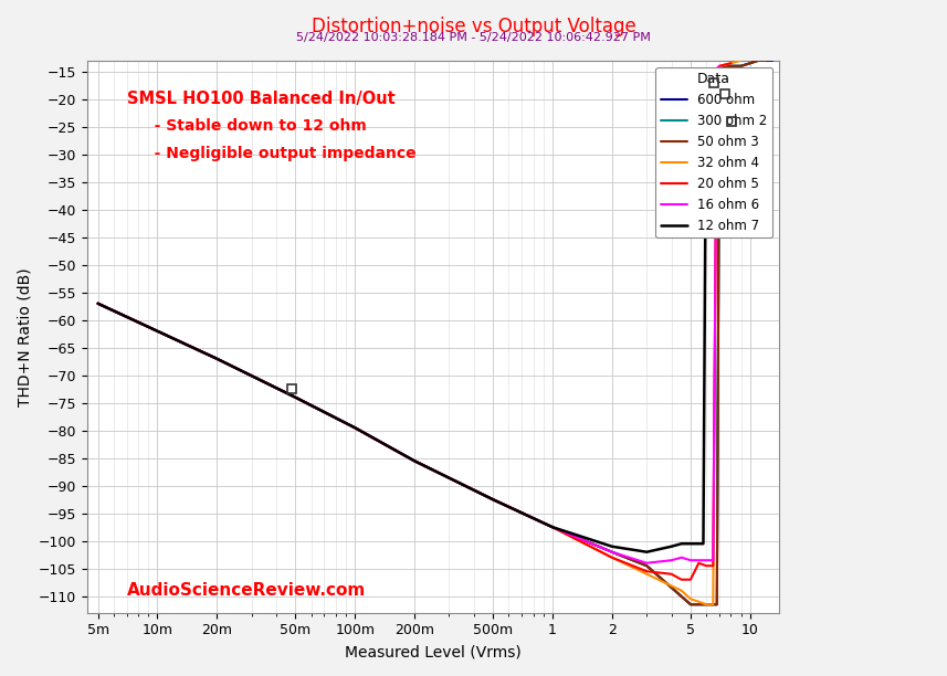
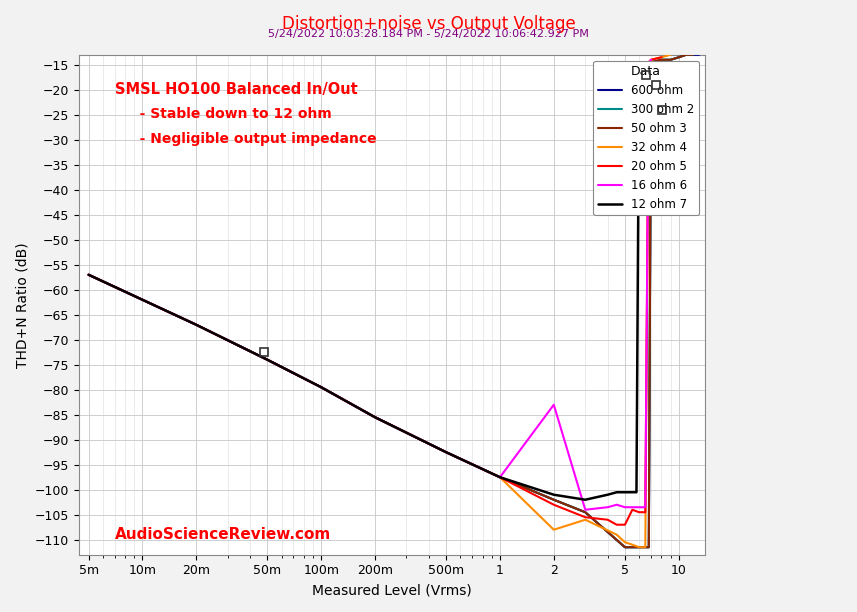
32 ohm 4/2: -103.0 -> -108.0
16 ohm 6/2: -102.0 -> -83.0
